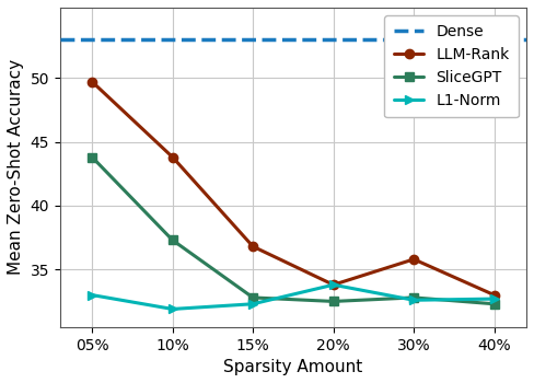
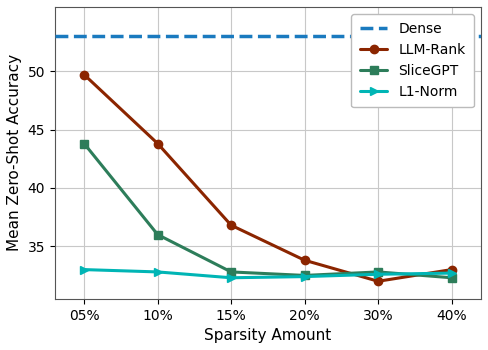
SliceGPT/10%: 37.3 -> 36.0
L1-Norm/10%: 31.9 -> 32.8
L1-Norm/20%: 33.8 -> 32.4
LLM-Rank/30%: 35.8 -> 32.0
